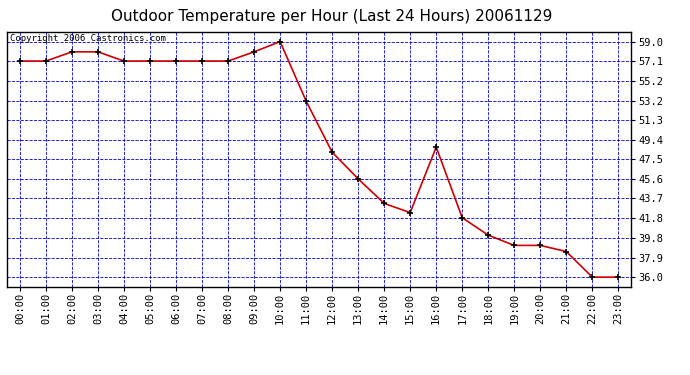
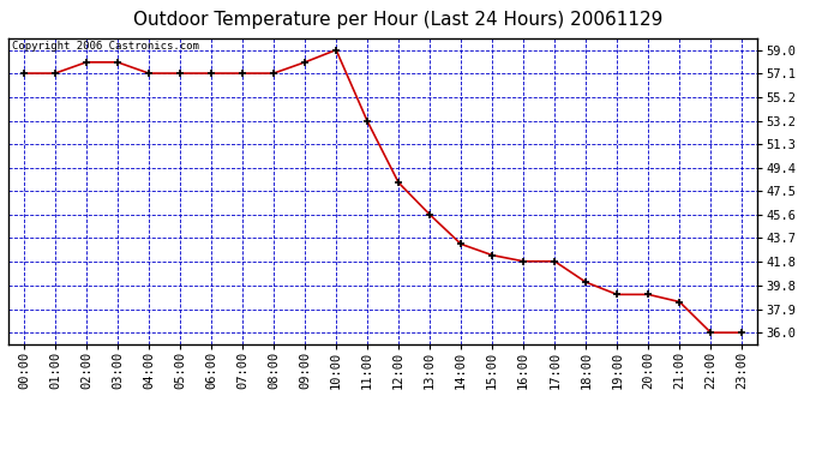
16:00: 48.7 -> 41.8
